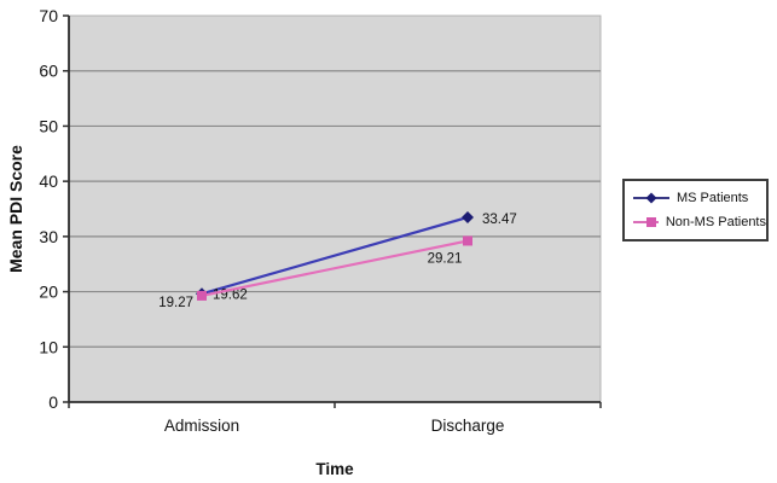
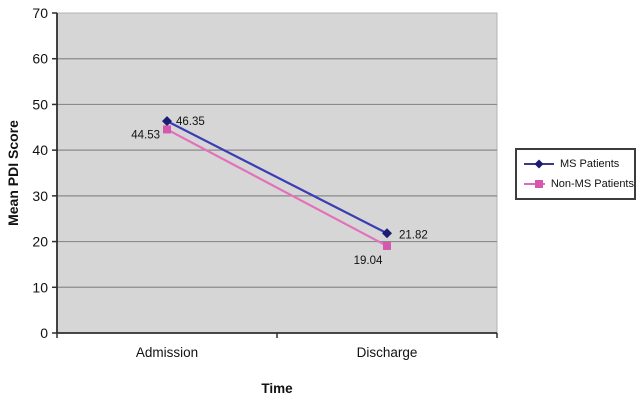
MS Patients/Admission: 19.62 -> 46.35
Non-MS Patients/Admission: 19.27 -> 44.53
MS Patients/Discharge: 33.47 -> 21.82
Non-MS Patients/Discharge: 29.21 -> 19.04
